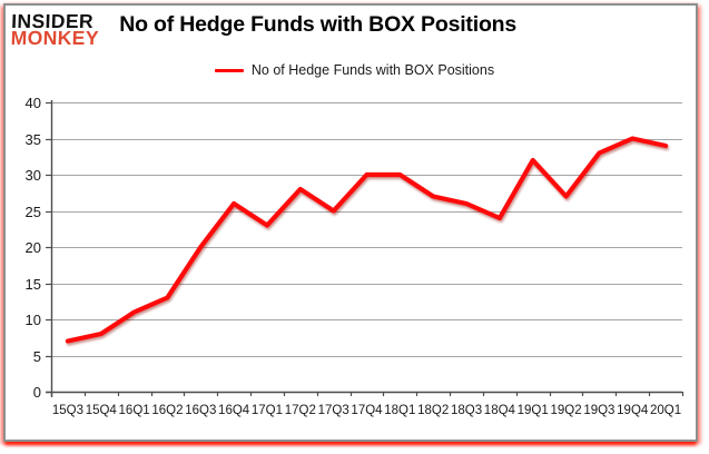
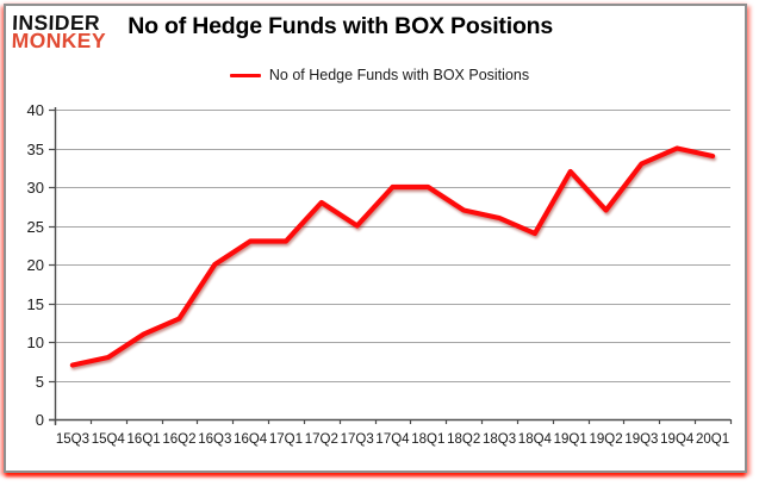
16Q4: 26 -> 23
